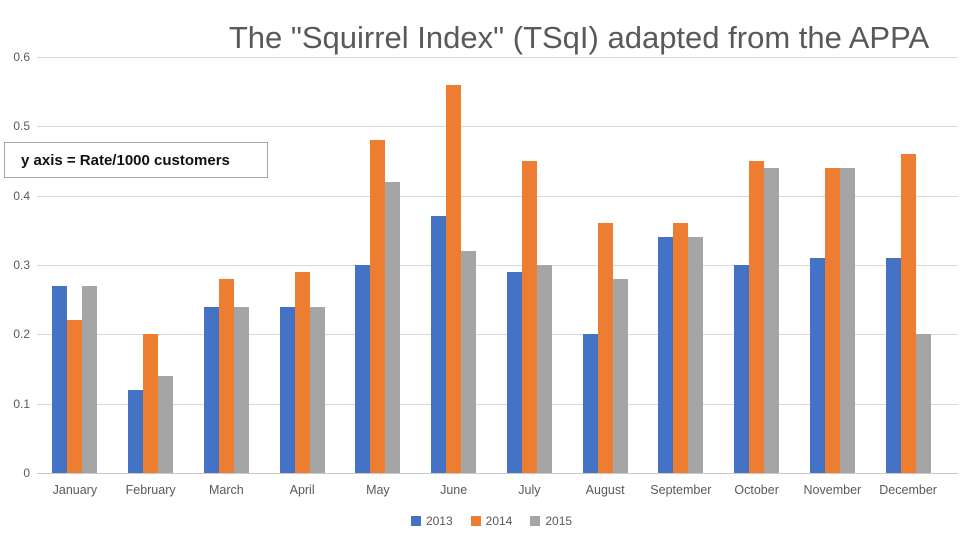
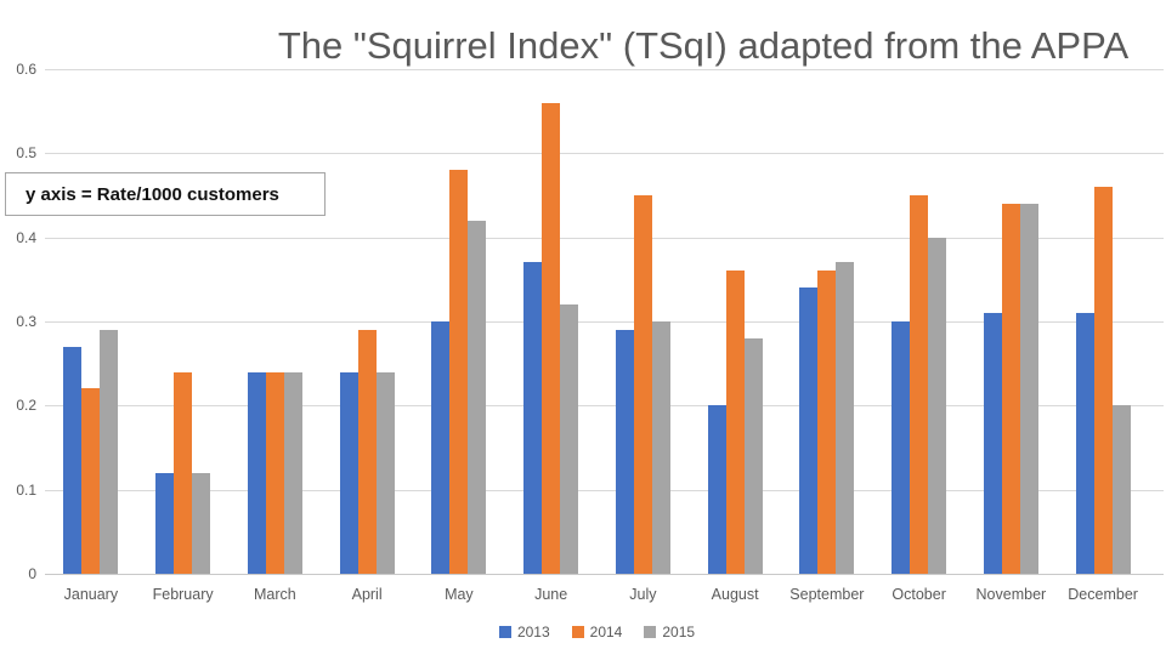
2015/January: 0.27 -> 0.29
2014/February: 0.20 -> 0.24
2015/February: 0.14 -> 0.12
2014/March: 0.28 -> 0.24
2015/September: 0.34 -> 0.37
2015/October: 0.44 -> 0.40
